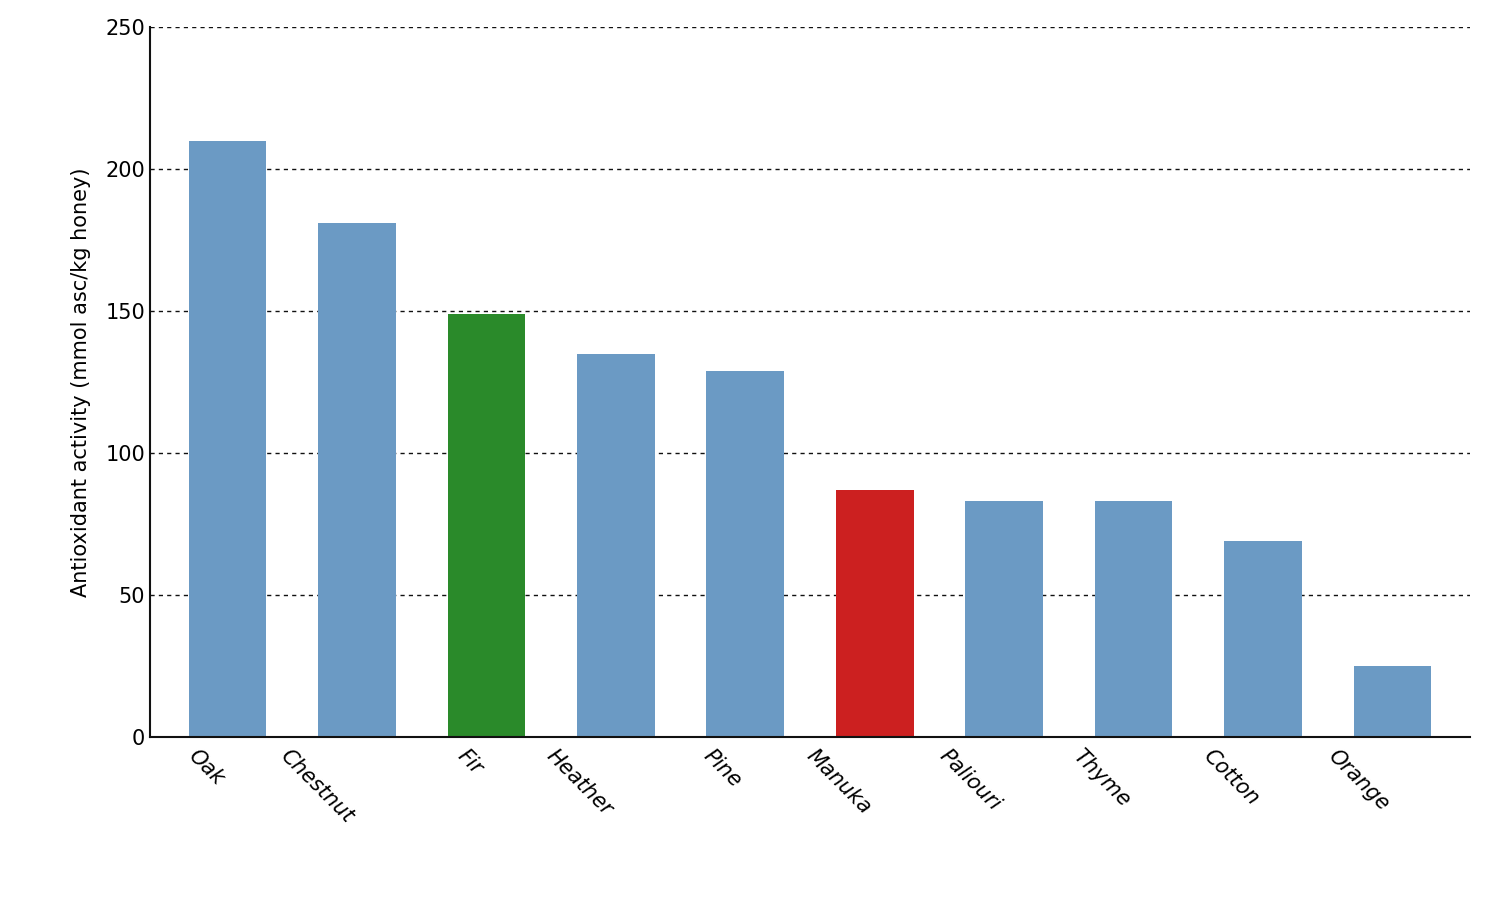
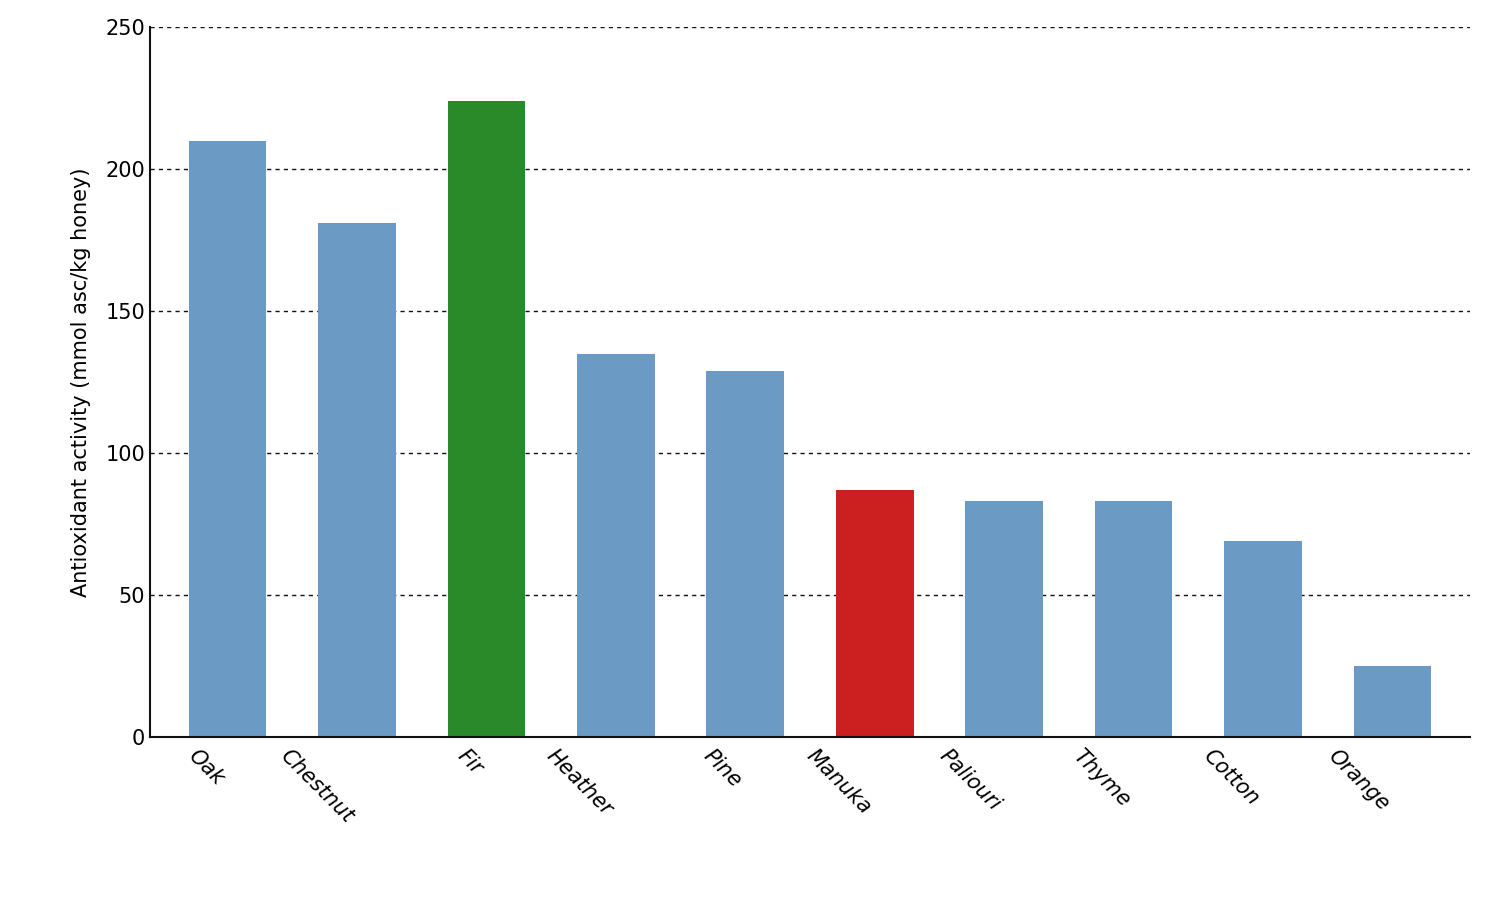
Fir: 149 -> 224
